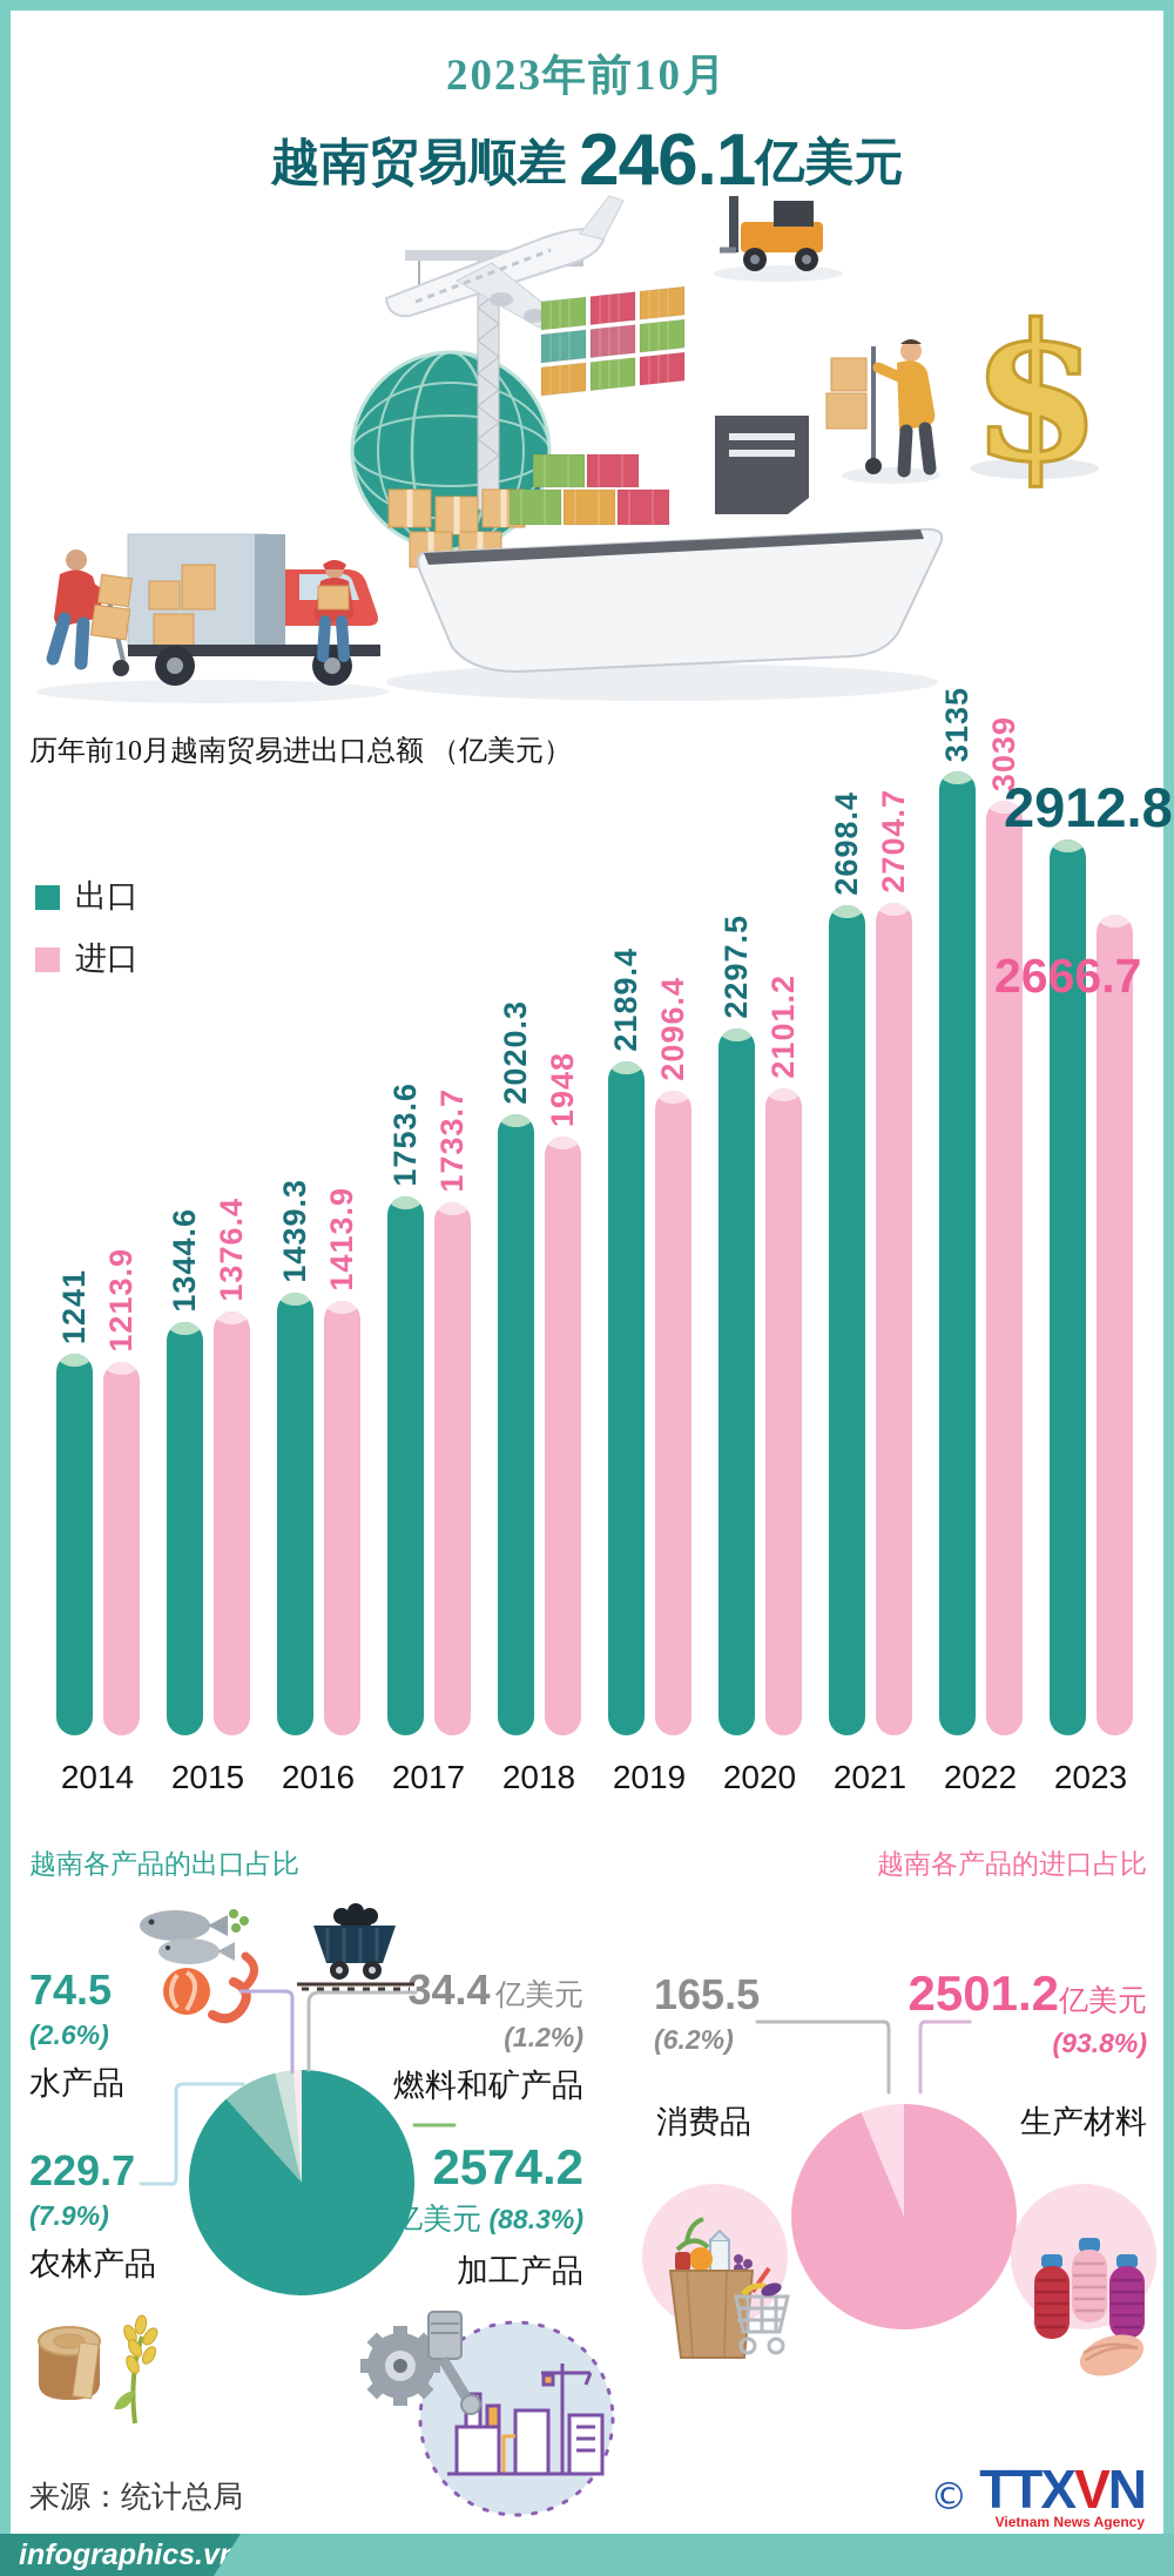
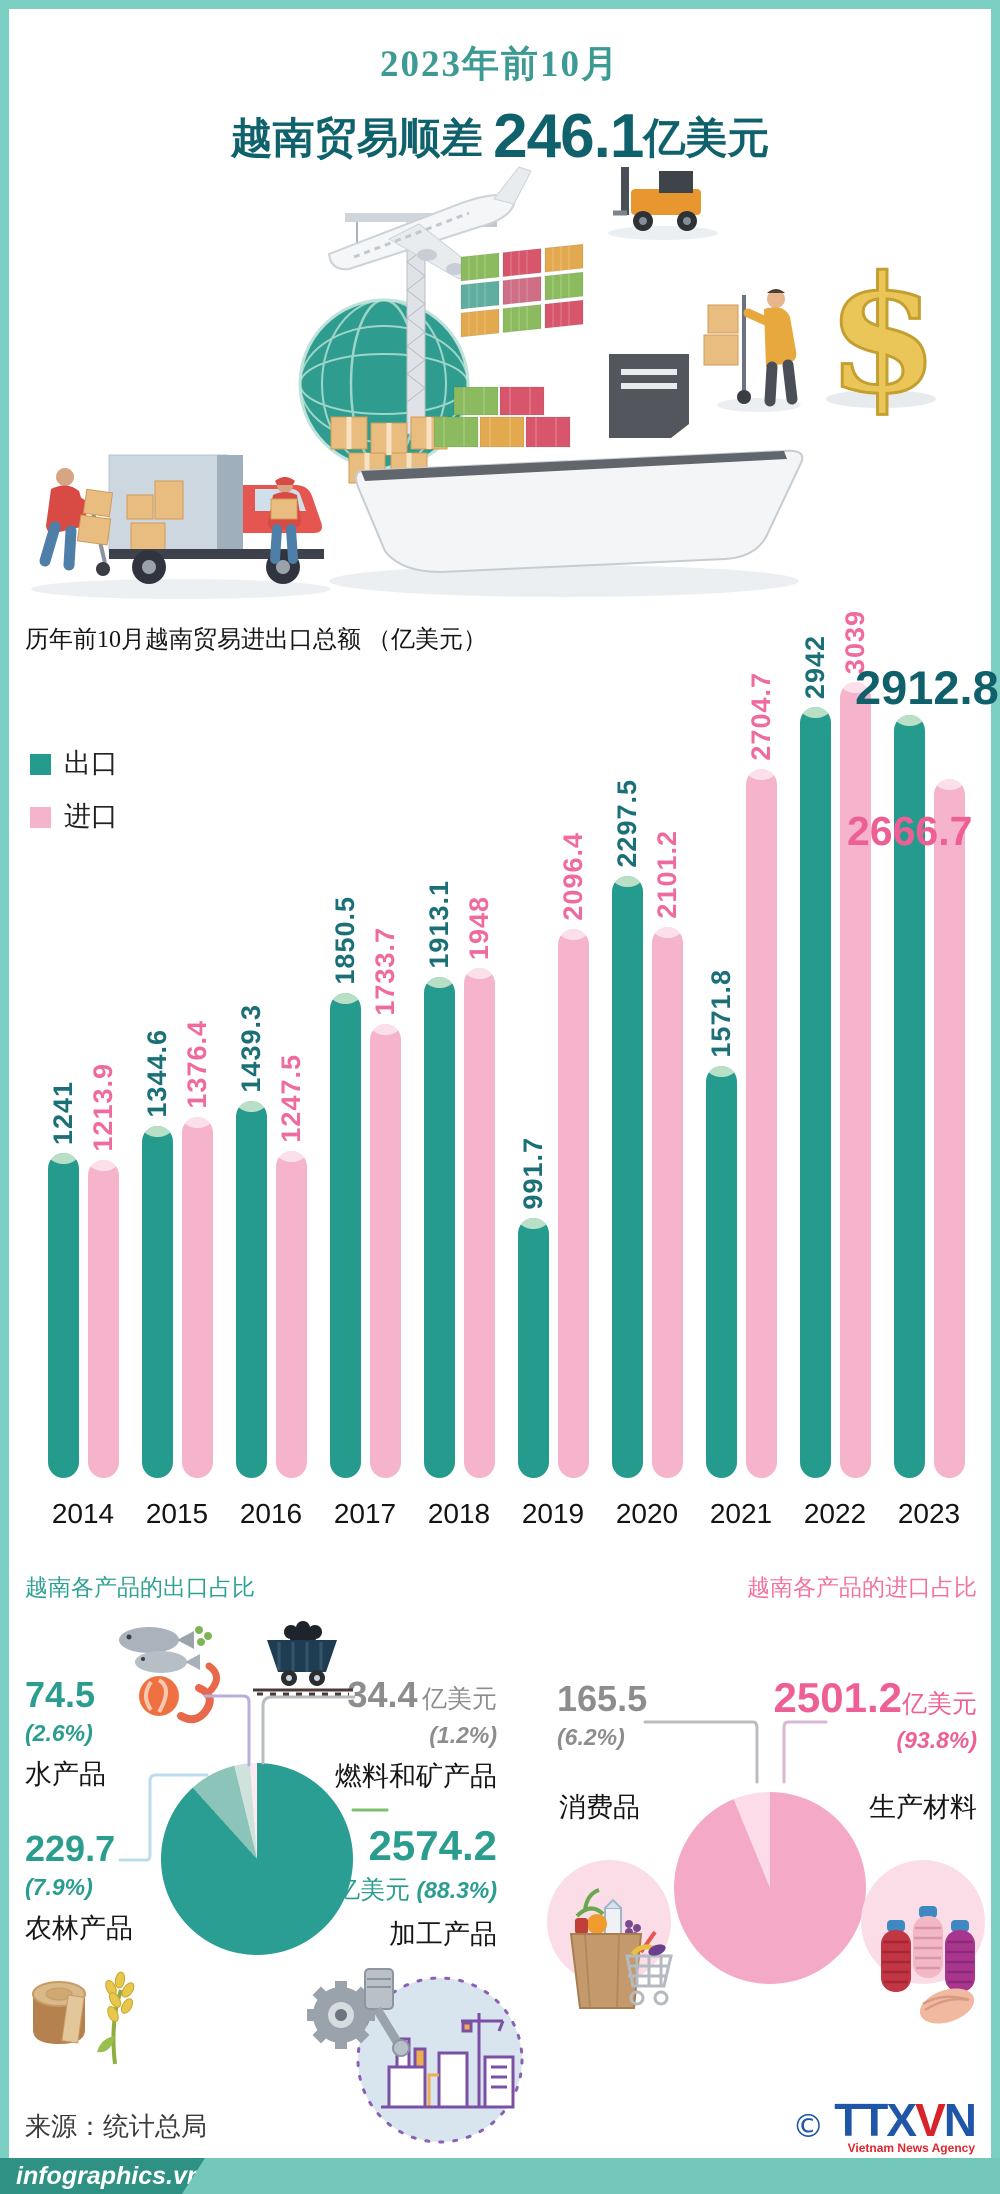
历年前10月越南贸易进出口总额 （亿美元）/进口/2016: 1413.9 -> 1247.5
历年前10月越南贸易进出口总额 （亿美元）/出口/2017: 1753.6 -> 1850.5
历年前10月越南贸易进出口总额 （亿美元）/出口/2018: 2020.3 -> 1913.1
历年前10月越南贸易进出口总额 （亿美元）/出口/2019: 2189.4 -> 991.7
历年前10月越南贸易进出口总额 （亿美元）/出口/2021: 2698.4 -> 1571.8
历年前10月越南贸易进出口总额 （亿美元）/出口/2022: 3135 -> 2942
